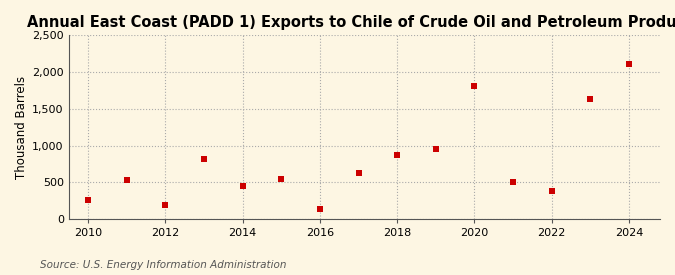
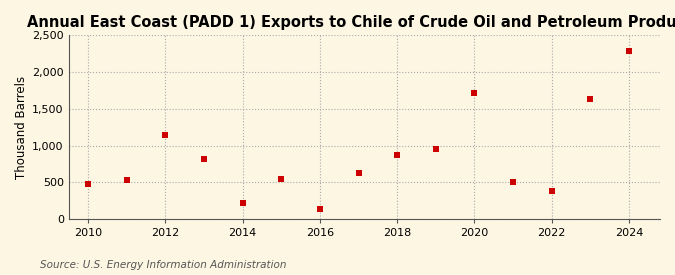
2010: 260 -> 480
2012: 200 -> 1,140
2014: 440 -> 220
2020: 1,810 -> 1,720
2024: 2,110 -> 2,280
